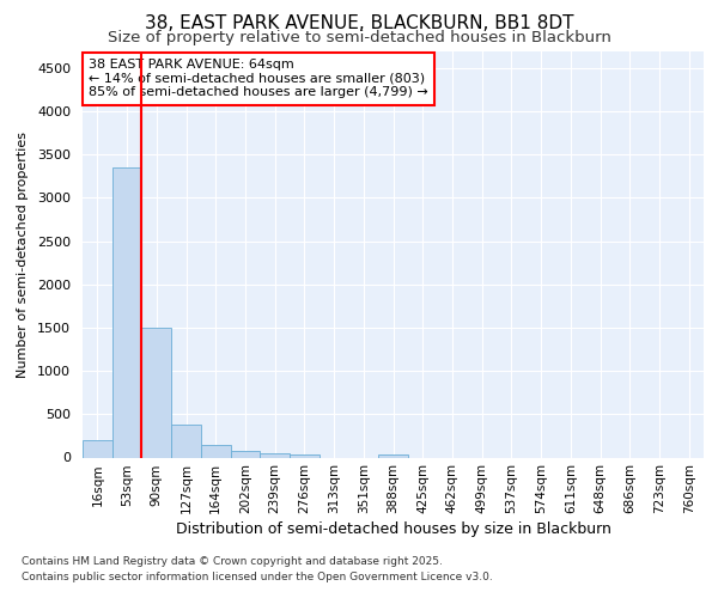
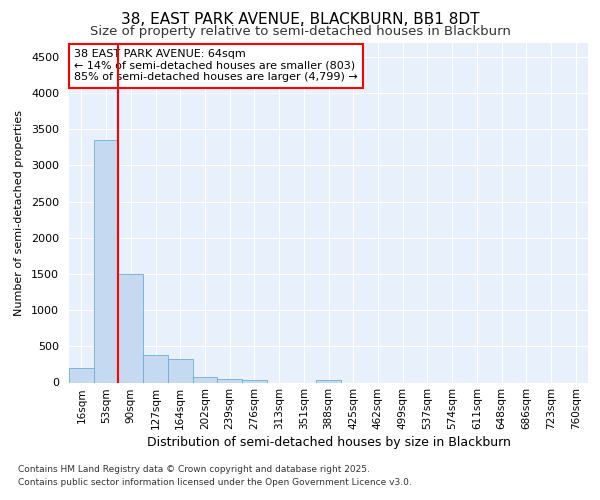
164sqm: 150 -> 320
